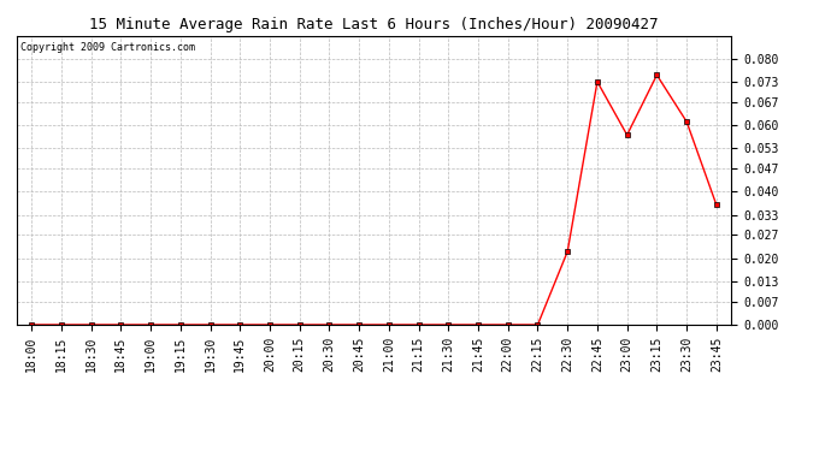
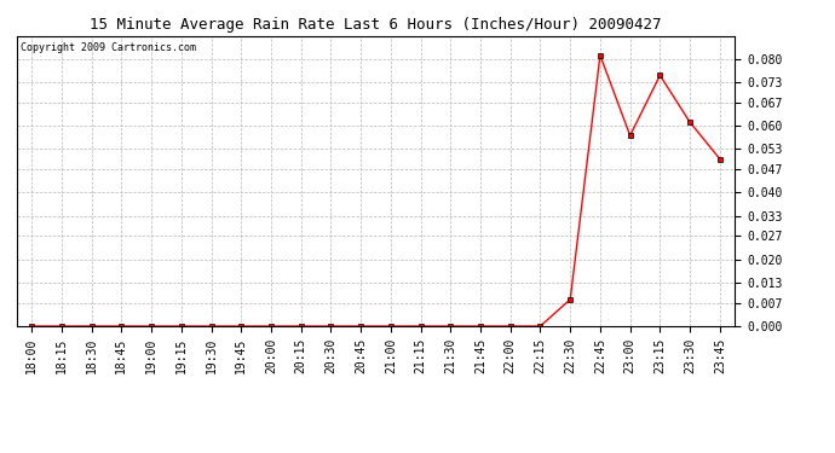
22:30: 0.022 -> 0.008
22:45: 0.073 -> 0.081
23:45: 0.036 -> 0.050
